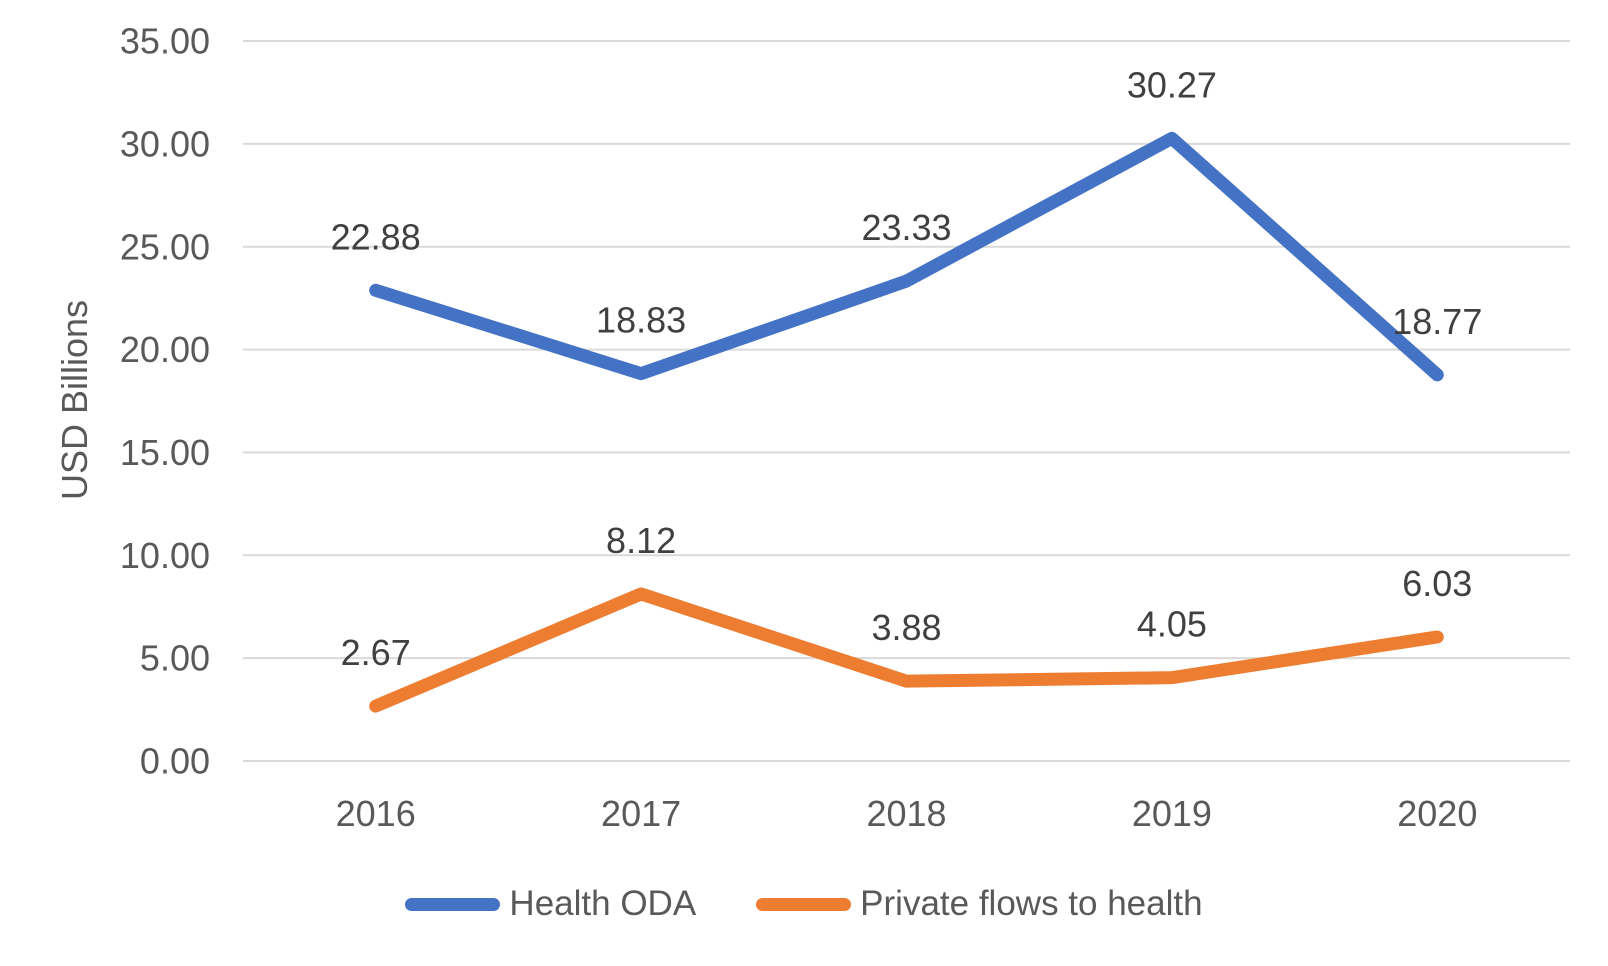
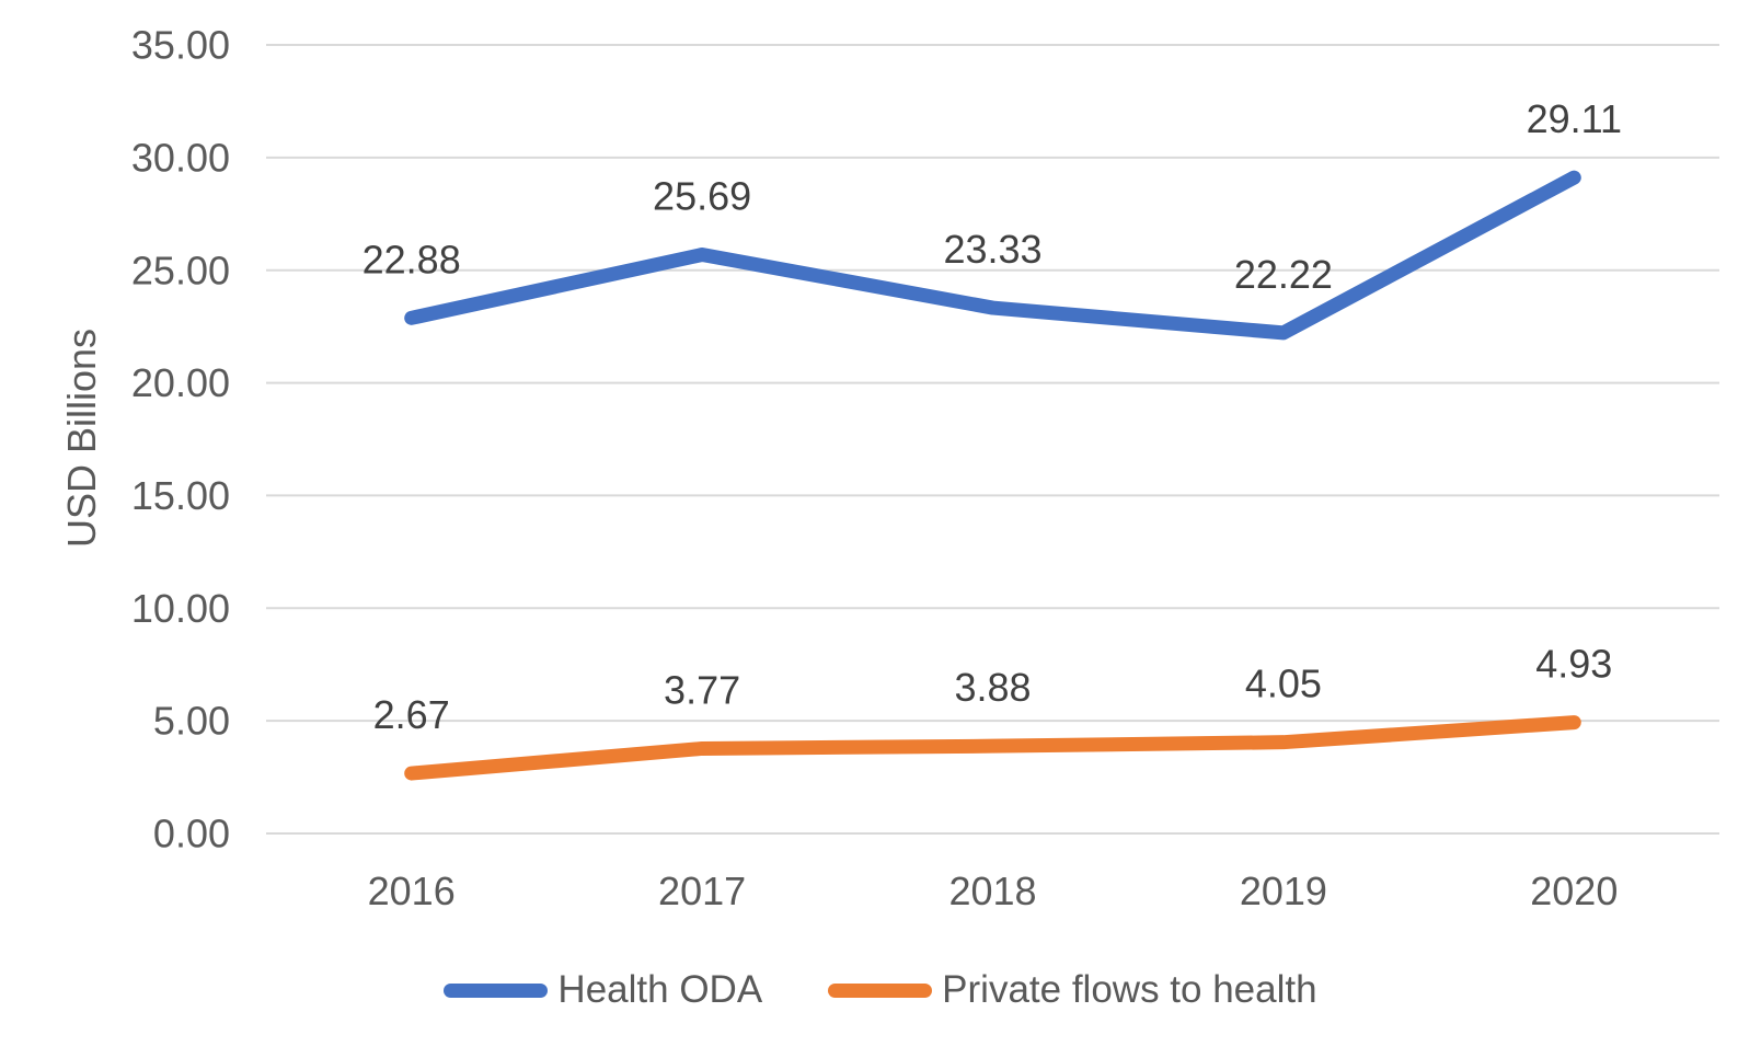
Health ODA/2017: 18.83 -> 25.69
Private flows to health/2017: 8.12 -> 3.77
Health ODA/2019: 30.27 -> 22.22
Health ODA/2020: 18.77 -> 29.11
Private flows to health/2020: 6.03 -> 4.93
